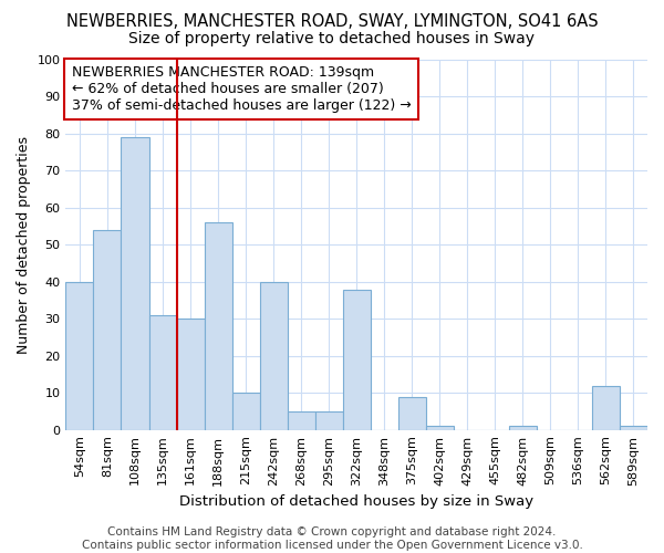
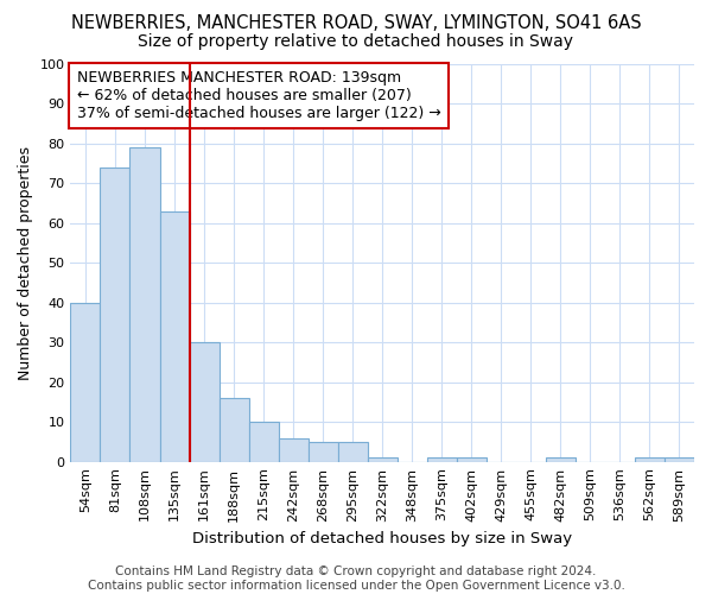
81sqm: 54 -> 74
135sqm: 31 -> 63
188sqm: 56 -> 16
242sqm: 40 -> 6
322sqm: 38 -> 1
375sqm: 9 -> 1
562sqm: 12 -> 1
